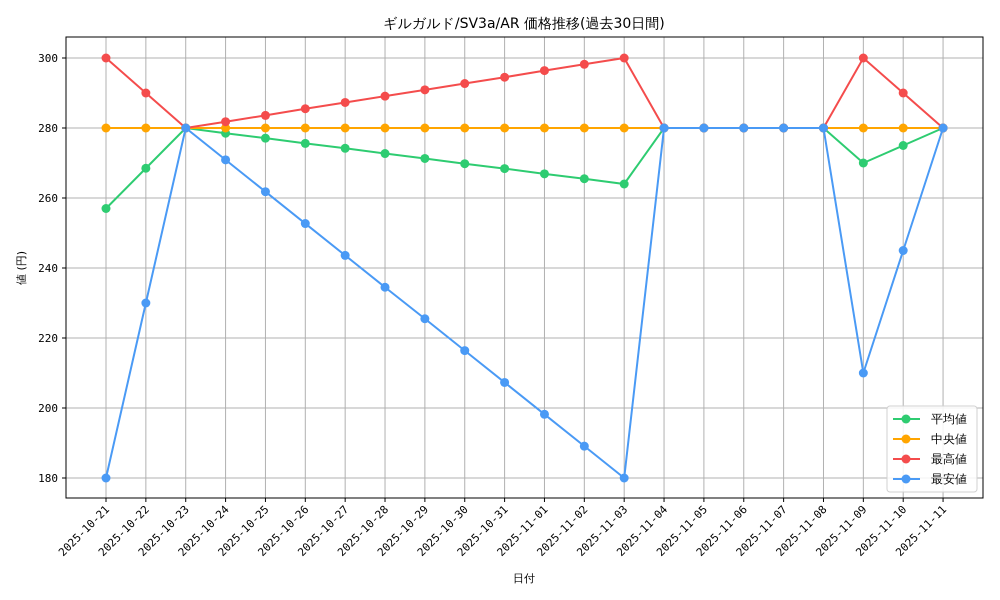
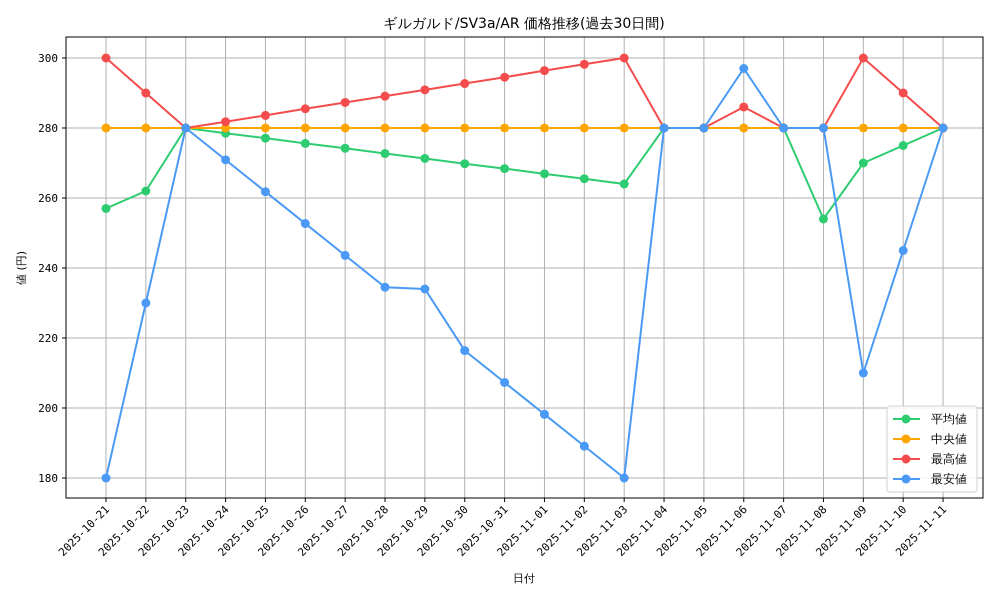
平均値/2025-10-22: 268 -> 262
最安値/2025-10-29: 226 -> 234
最高値/2025-11-06: 280 -> 286
最安値/2025-11-06: 280 -> 297
平均値/2025-11-08: 280 -> 254
